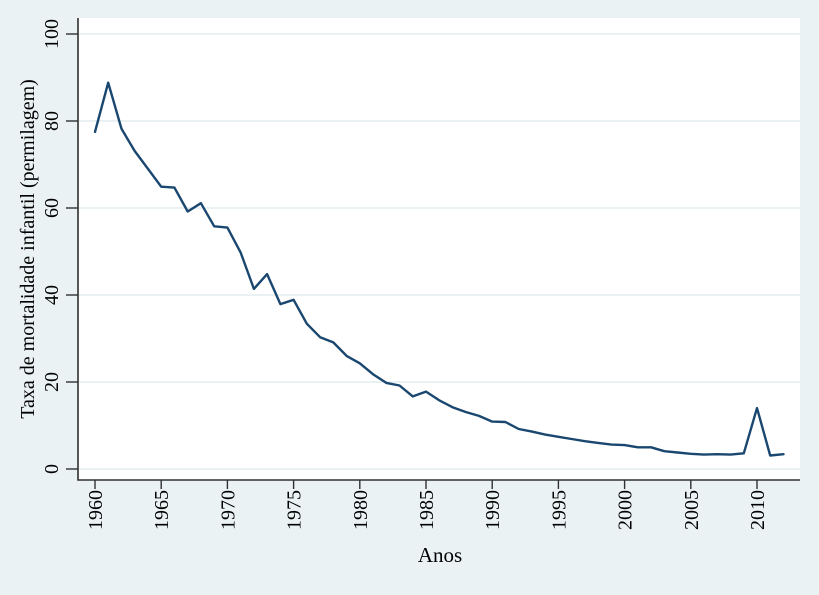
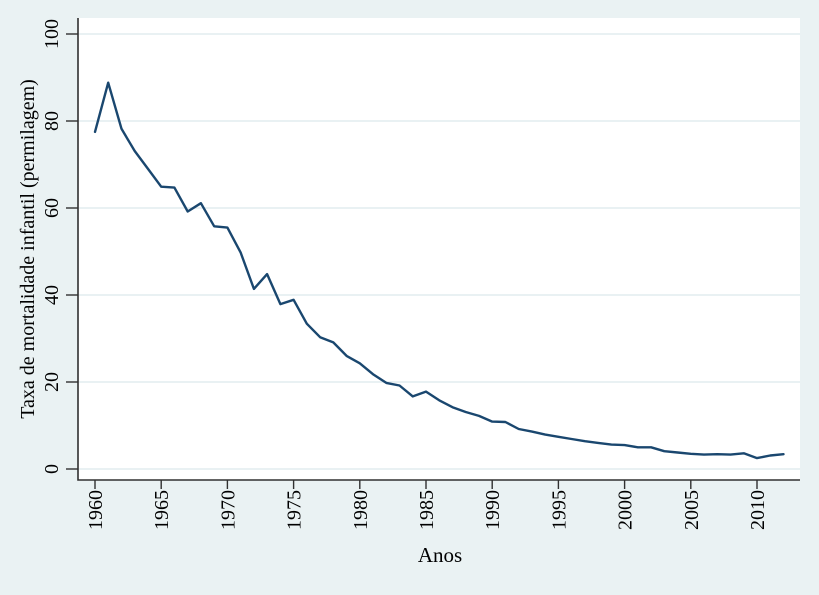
2010: 14 -> 2
